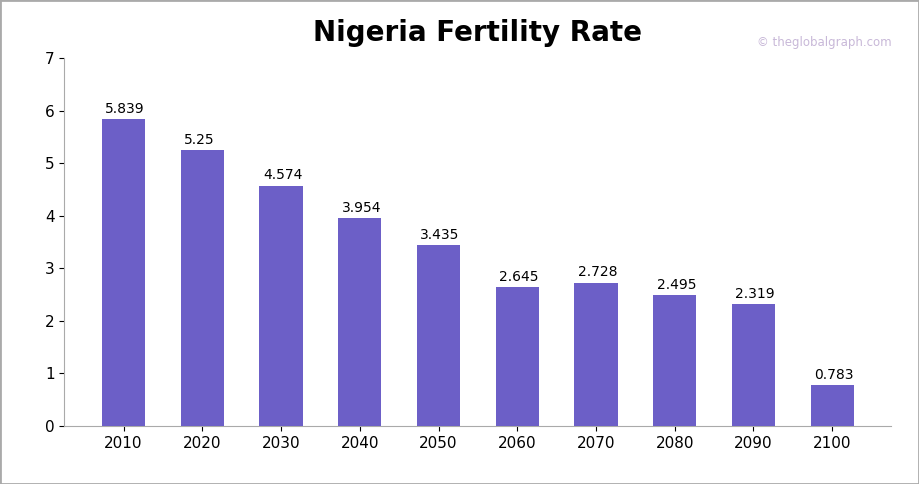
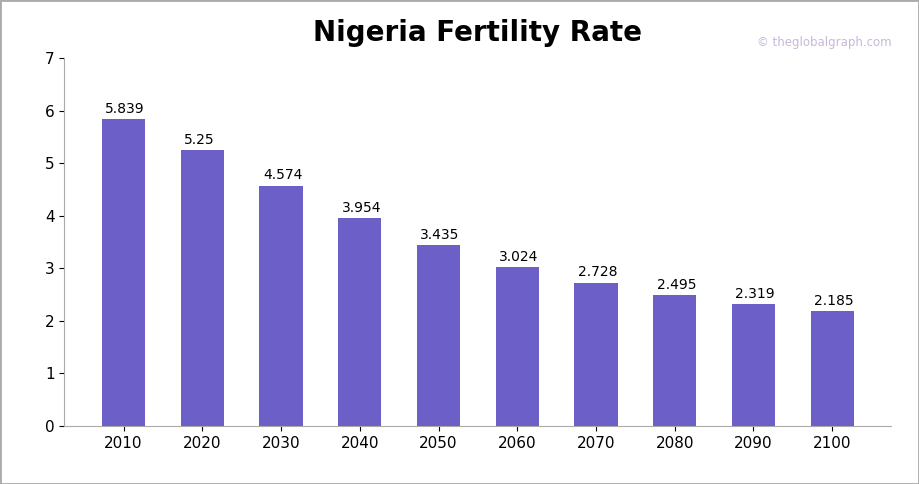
2060: 2.645 -> 3.024
2100: 0.783 -> 2.185
